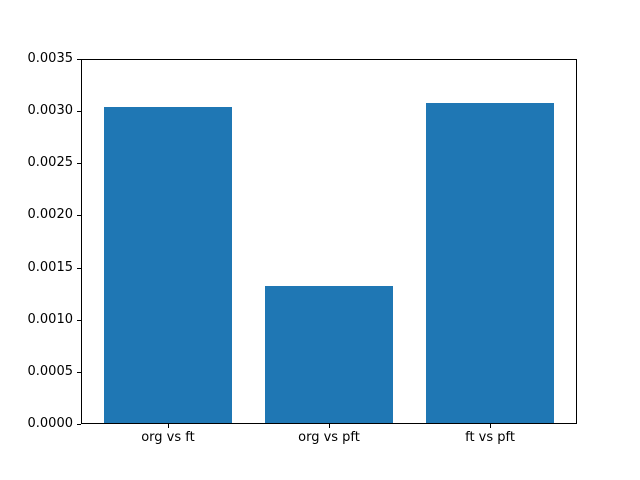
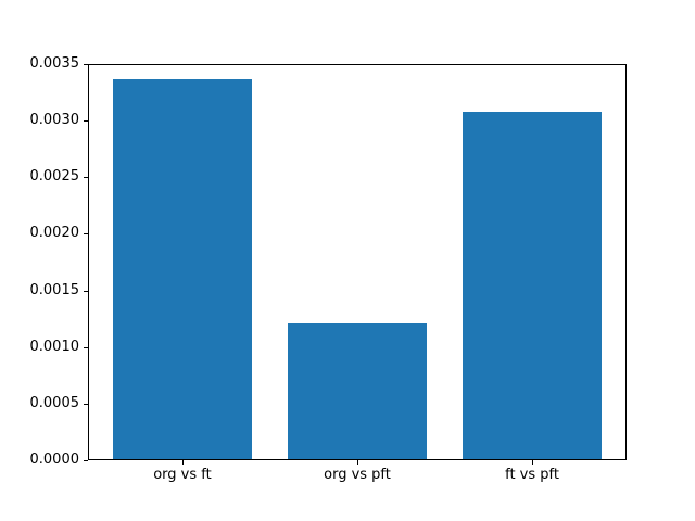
org vs ft: 0.00303 -> 0.00336
org vs pft: 0.00131 -> 0.00120
